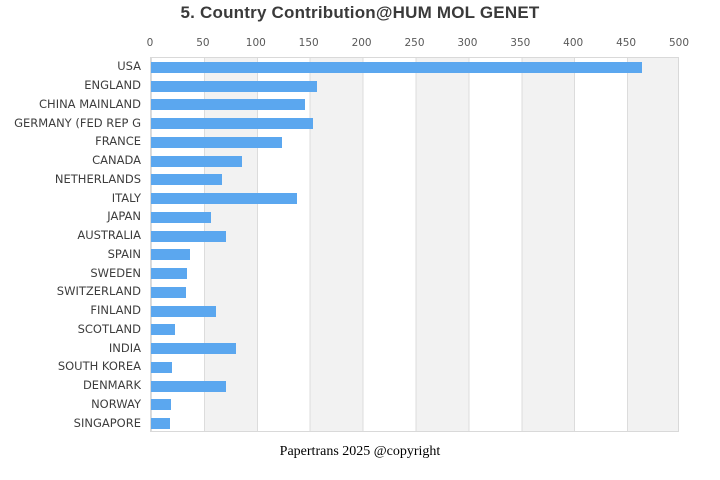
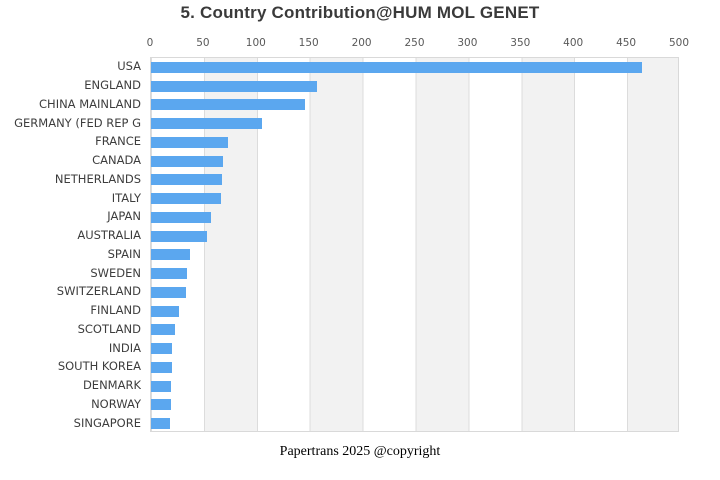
GERMANY (FED REP G: 153 -> 105
FRANCE: 124 -> 73
CANADA: 86 -> 68
ITALY: 138 -> 66
AUSTRALIA: 71 -> 53
FINLAND: 61 -> 26
INDIA: 80 -> 20
DENMARK: 71 -> 19
